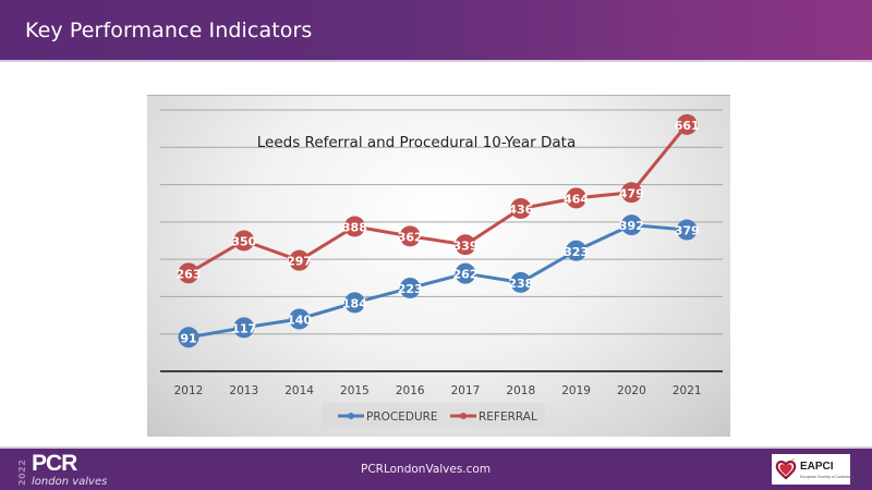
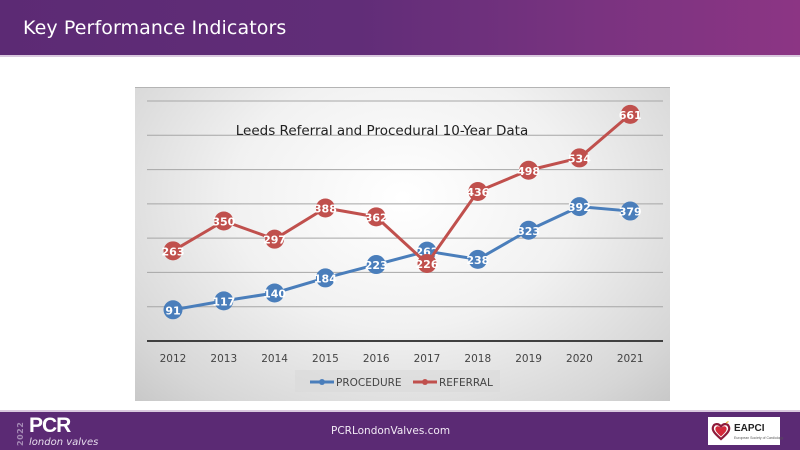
REFERRAL/2017: 339 -> 226
REFERRAL/2019: 464 -> 498
REFERRAL/2020: 479 -> 534
